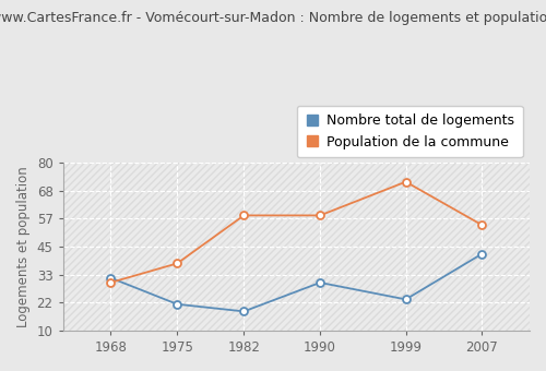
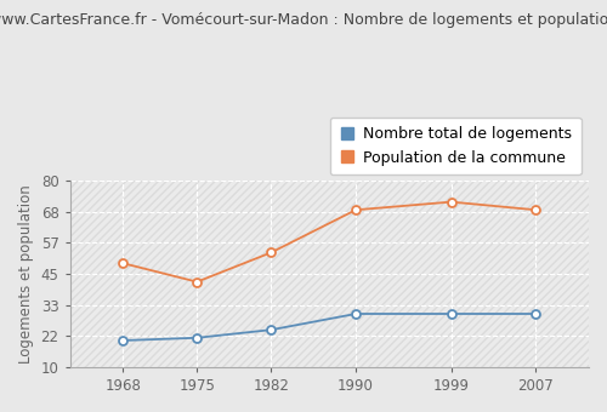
Nombre total de logements/1968: 32 -> 20
Population de la commune/1968: 30 -> 49
Population de la commune/1975: 38 -> 42
Nombre total de logements/1982: 18 -> 24
Population de la commune/1982: 58 -> 53
Population de la commune/1990: 58 -> 69
Nombre total de logements/1999: 23 -> 30
Nombre total de logements/2007: 42 -> 30
Population de la commune/2007: 54 -> 69
